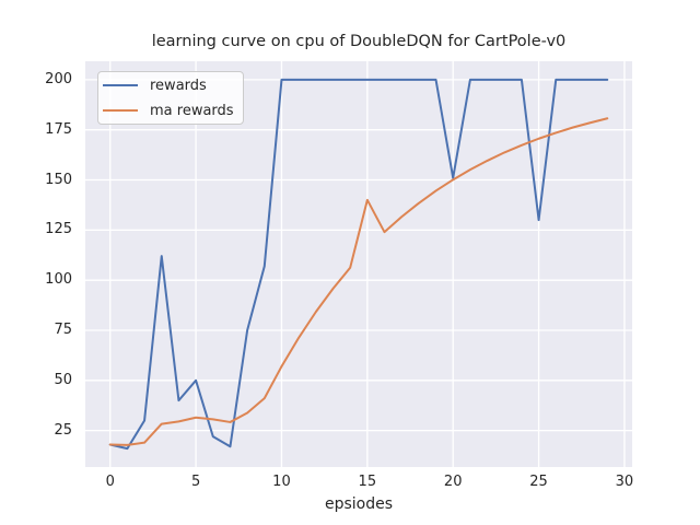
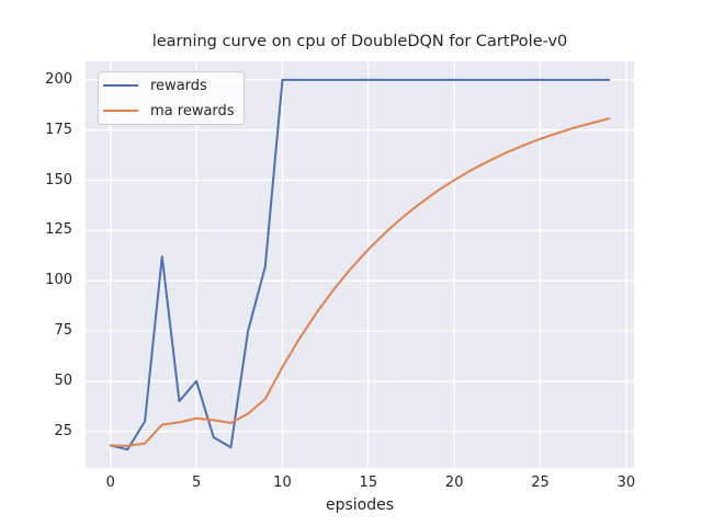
ma rewards/15: 140 -> 116
rewards/20: 151 -> 200
rewards/25: 130 -> 200
